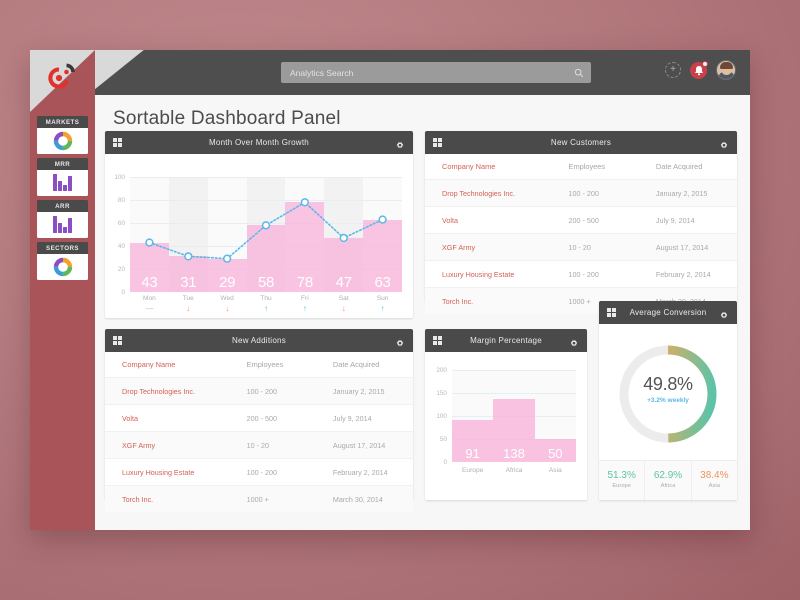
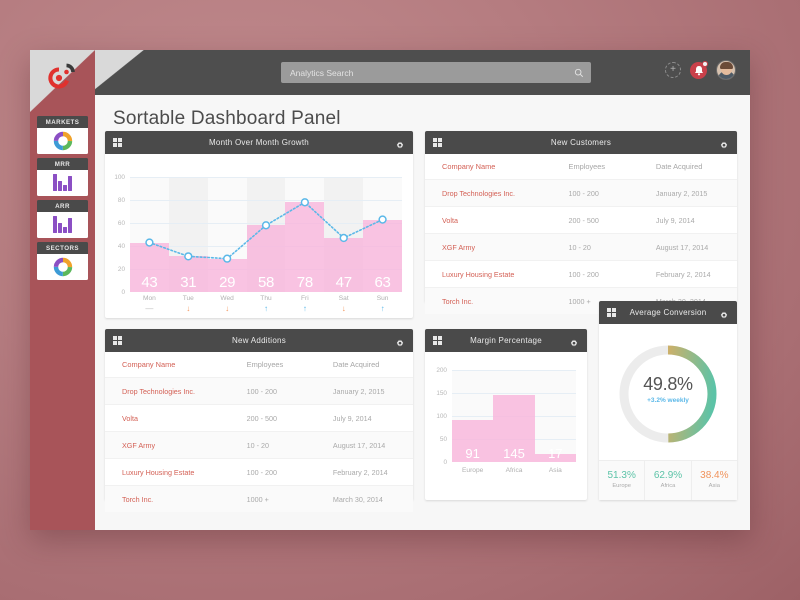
Margin Percentage/Africa: 138 -> 145
Margin Percentage/Asia: 50 -> 17
